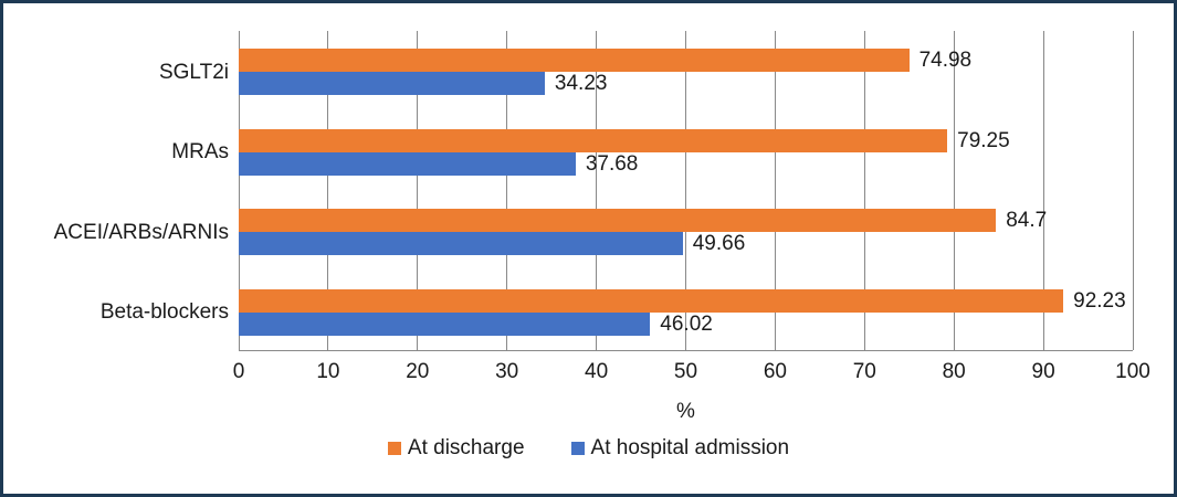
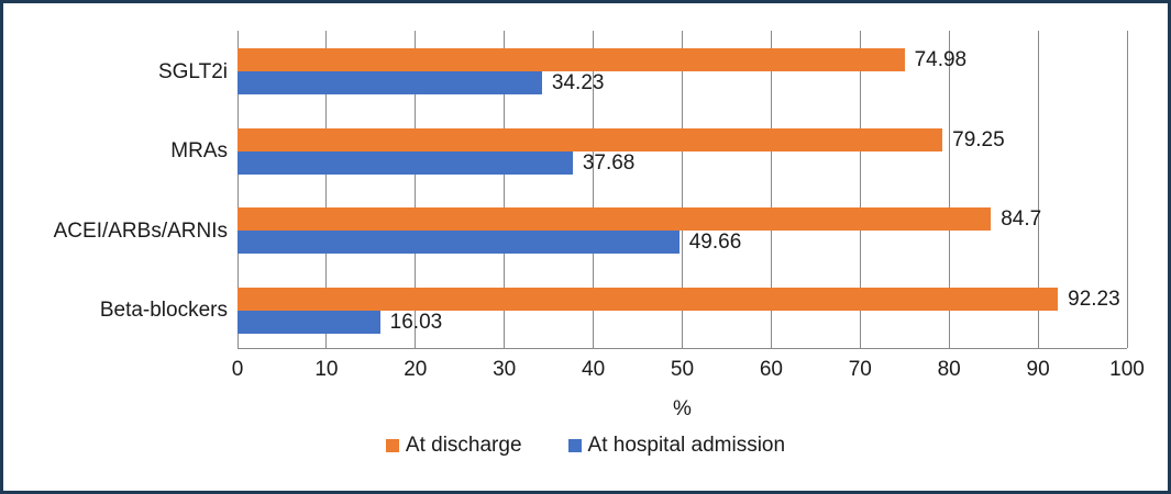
At hospital admission/Beta-blockers: 46.02 -> 16.03
